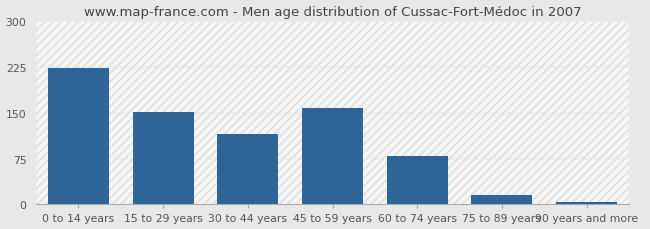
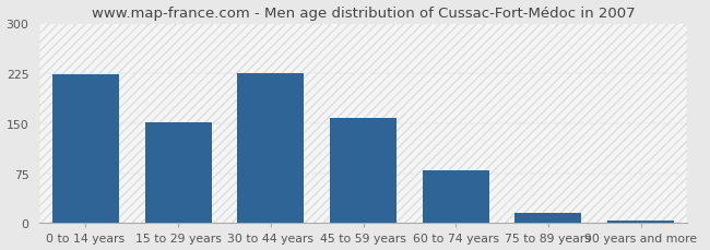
30 to 44 years: 116 -> 226
